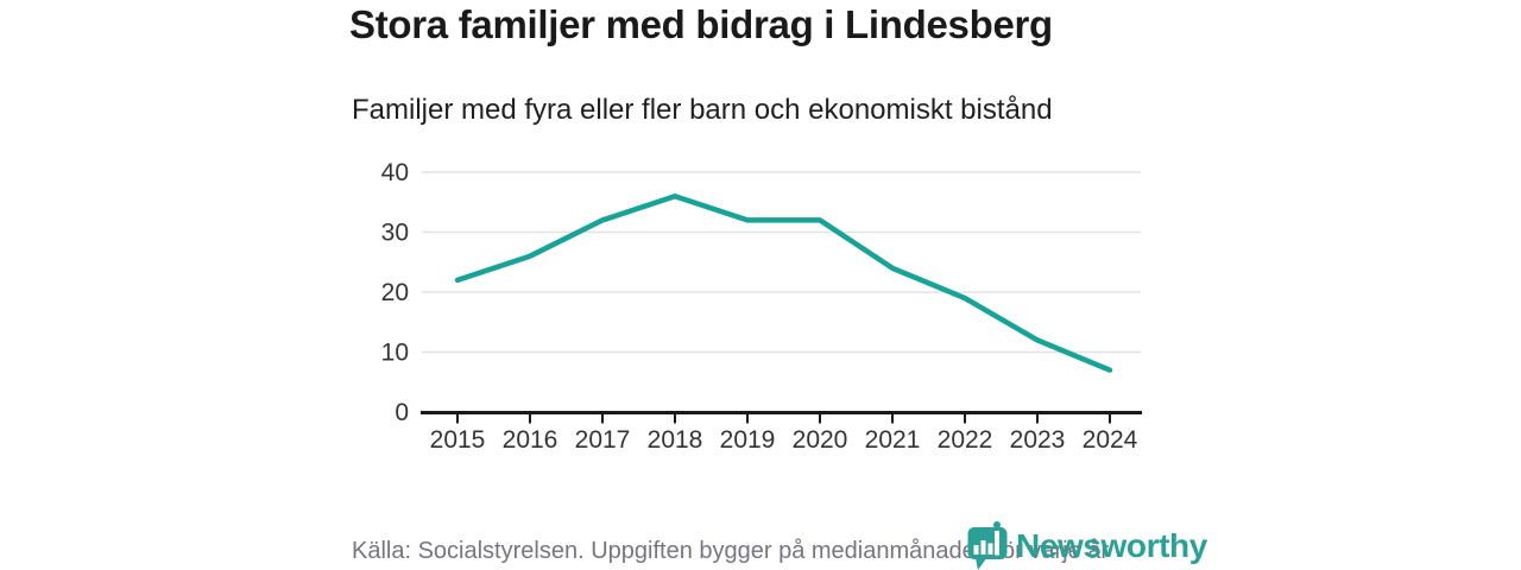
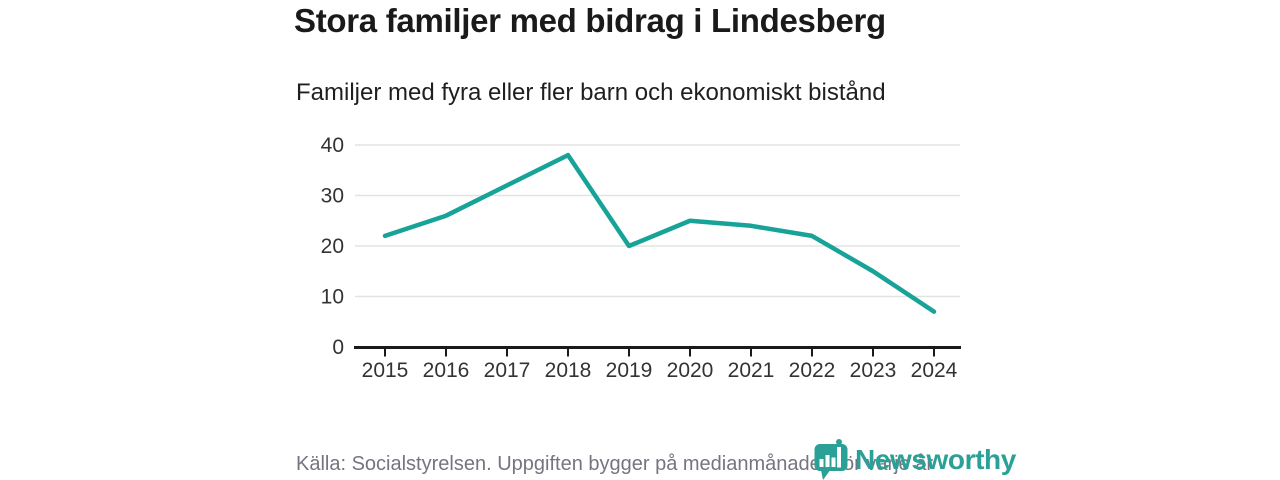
2018: 36 -> 38
2019: 32 -> 20
2020: 32 -> 25
2022: 19 -> 22
2023: 12 -> 15
